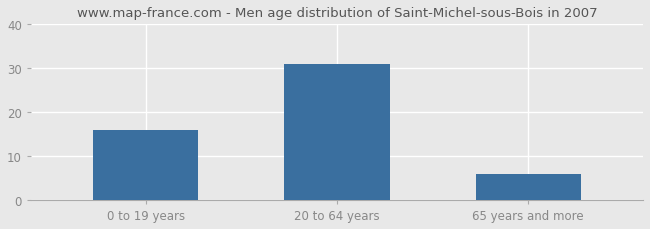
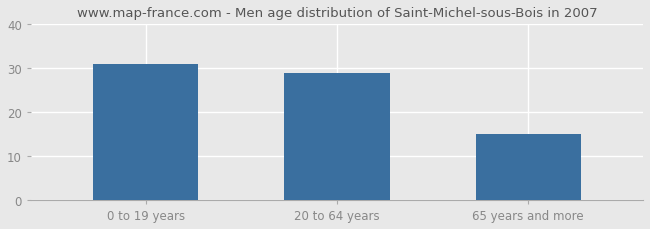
0 to 19 years: 16 -> 31
20 to 64 years: 31 -> 29
65 years and more: 6 -> 15
